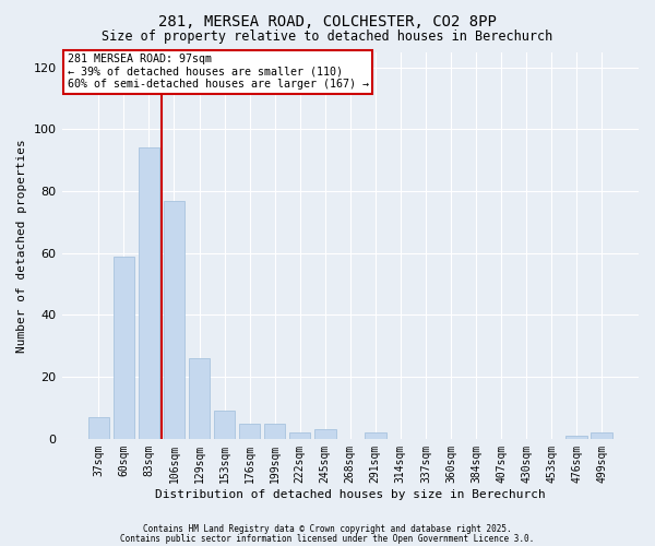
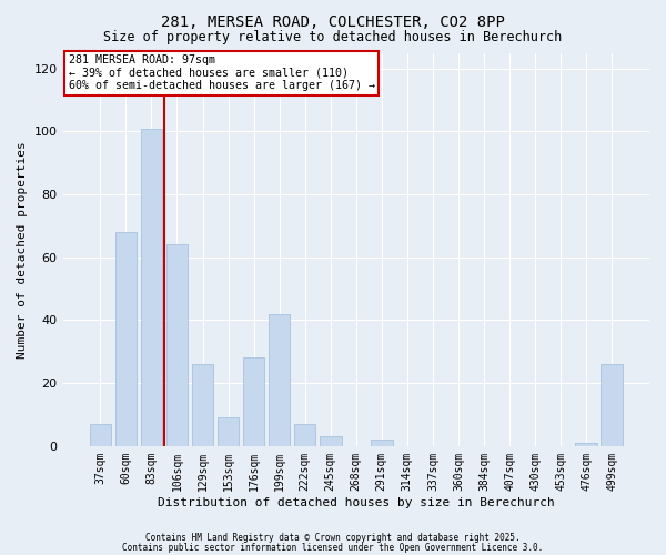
60sqm: 59 -> 68
83sqm: 94 -> 101
106sqm: 77 -> 64
176sqm: 5 -> 28
199sqm: 5 -> 42
222sqm: 2 -> 7
499sqm: 2 -> 26
